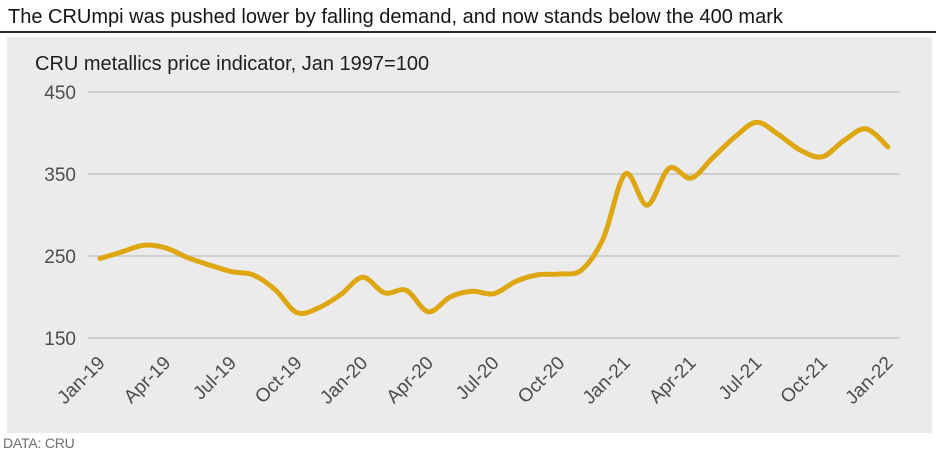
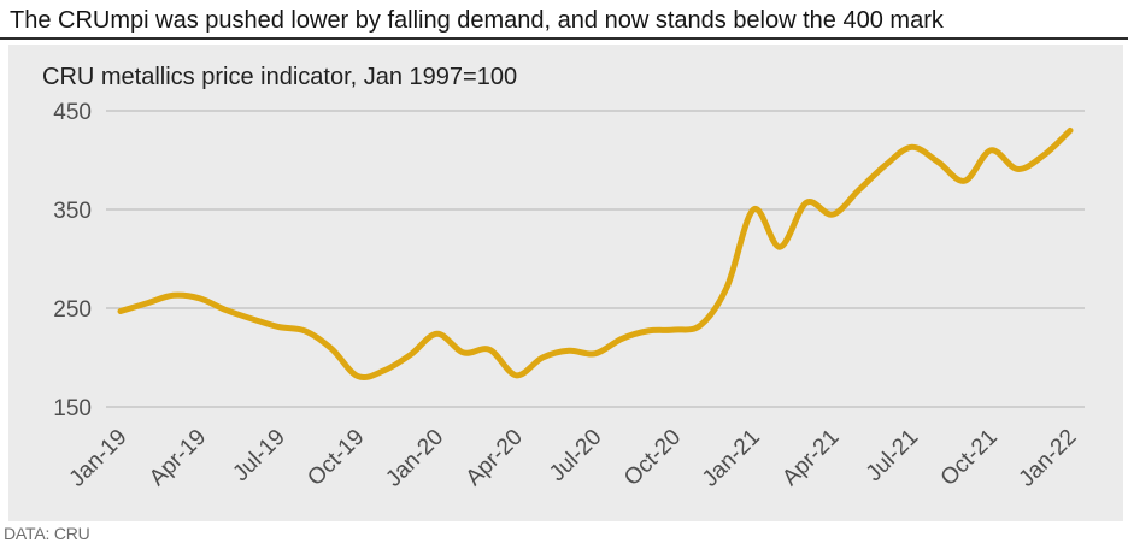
Oct-21: 370 -> 410
Jan-22: 380 -> 430
